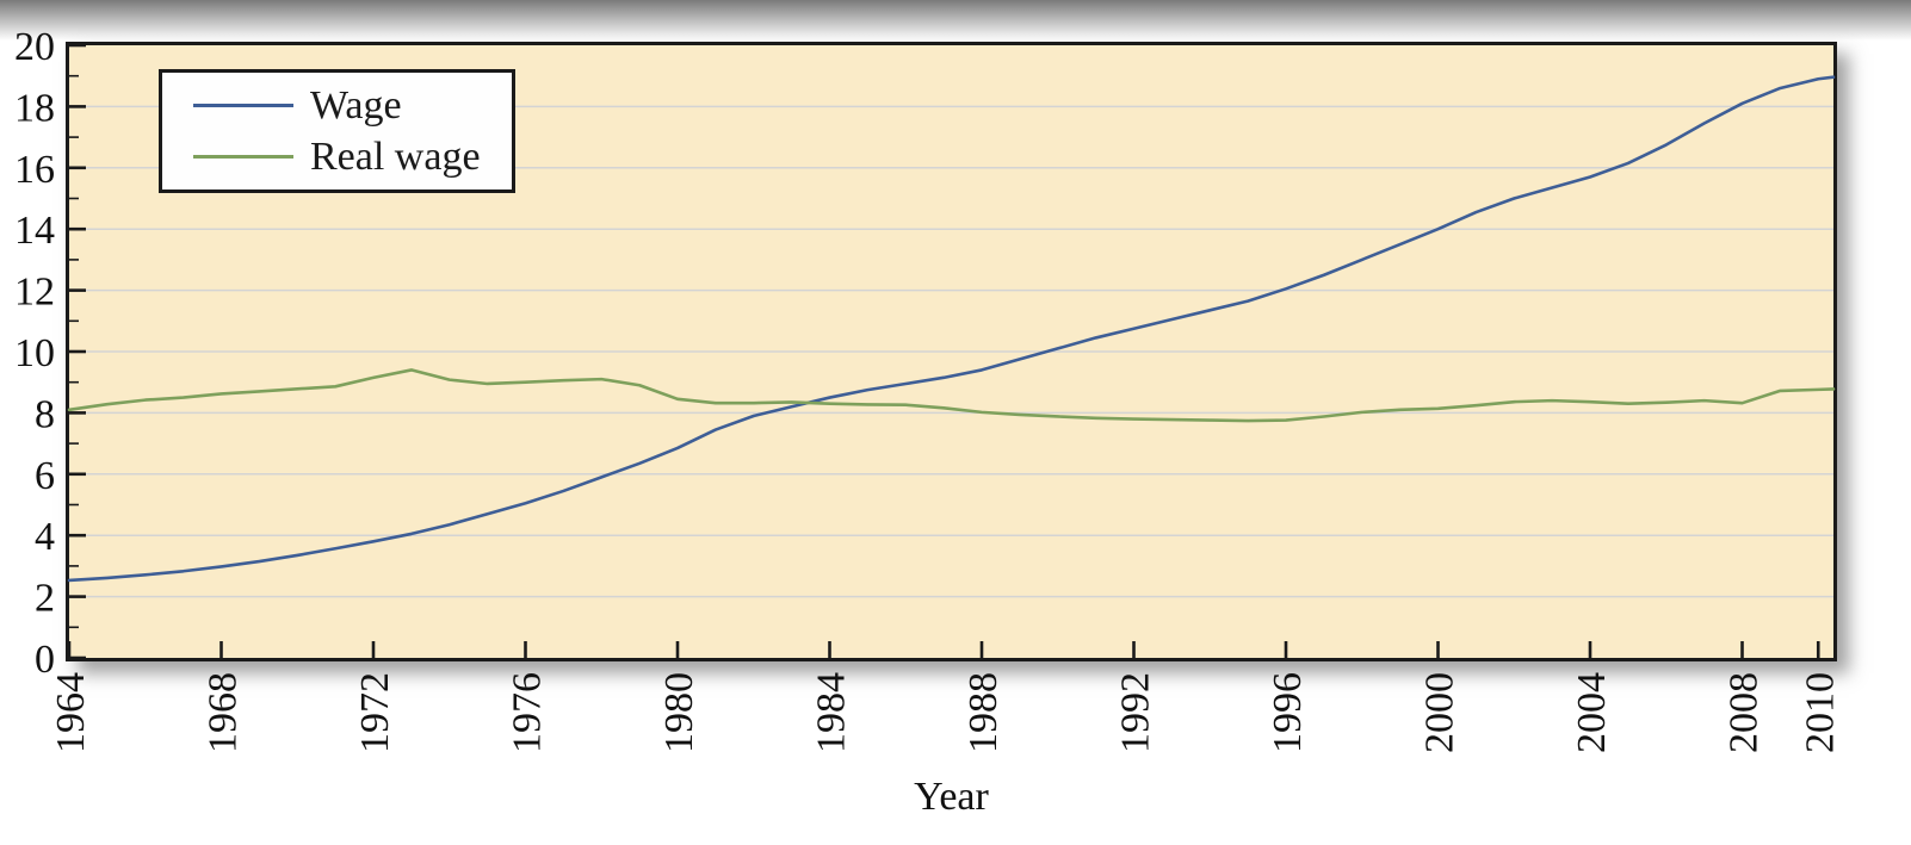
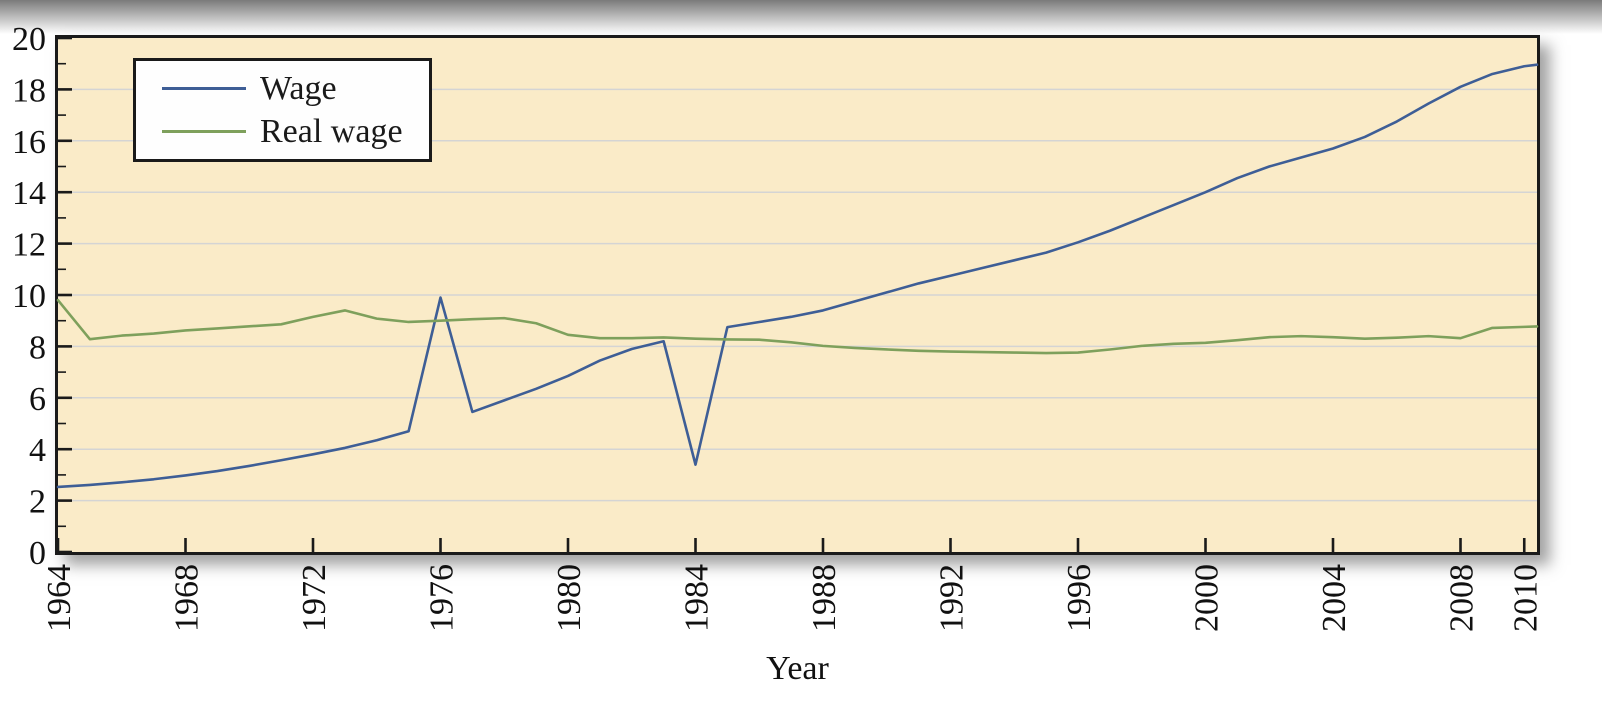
Real wage/1964: 8.1 -> 9.8
Wage/1976: 5.0 -> 9.9
Wage/1984: 8.5 -> 3.4
